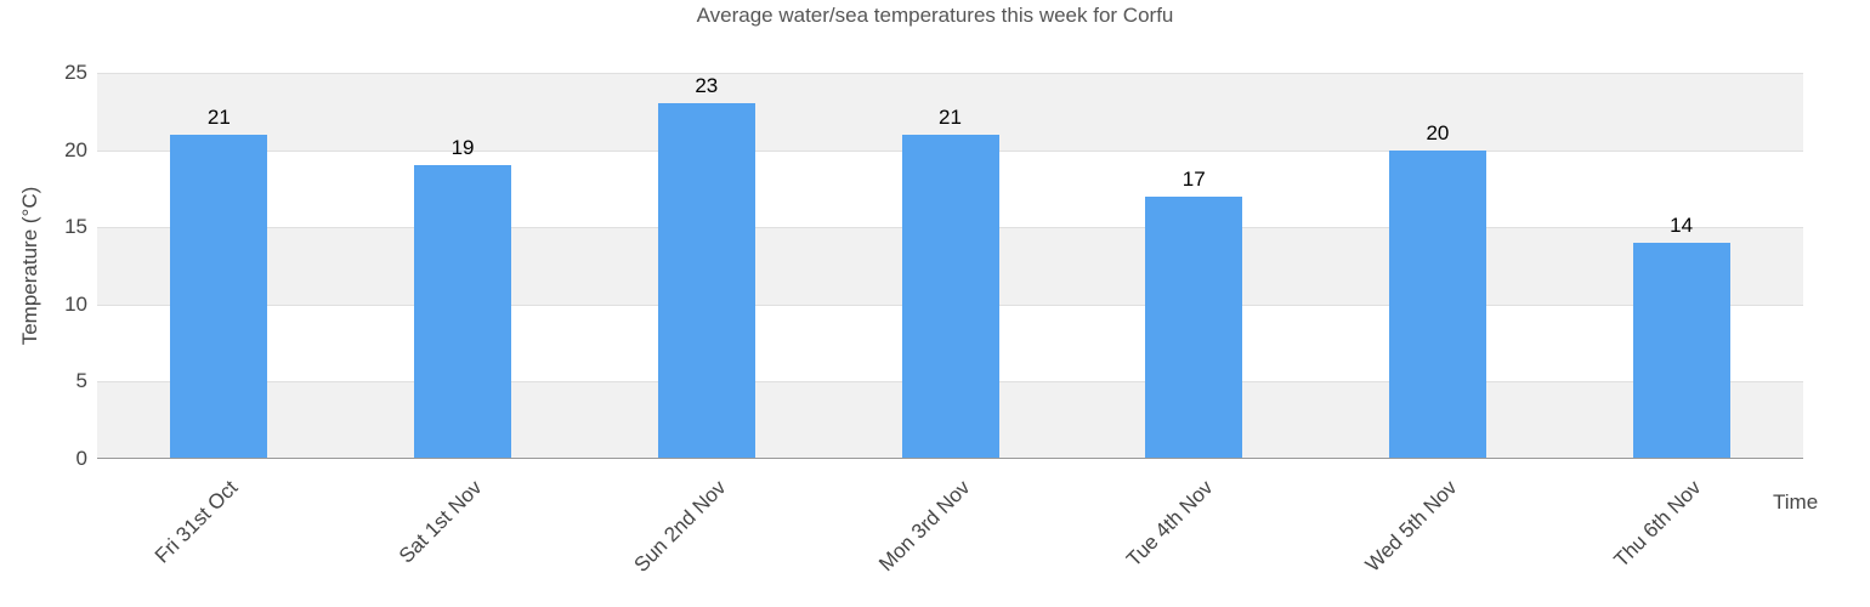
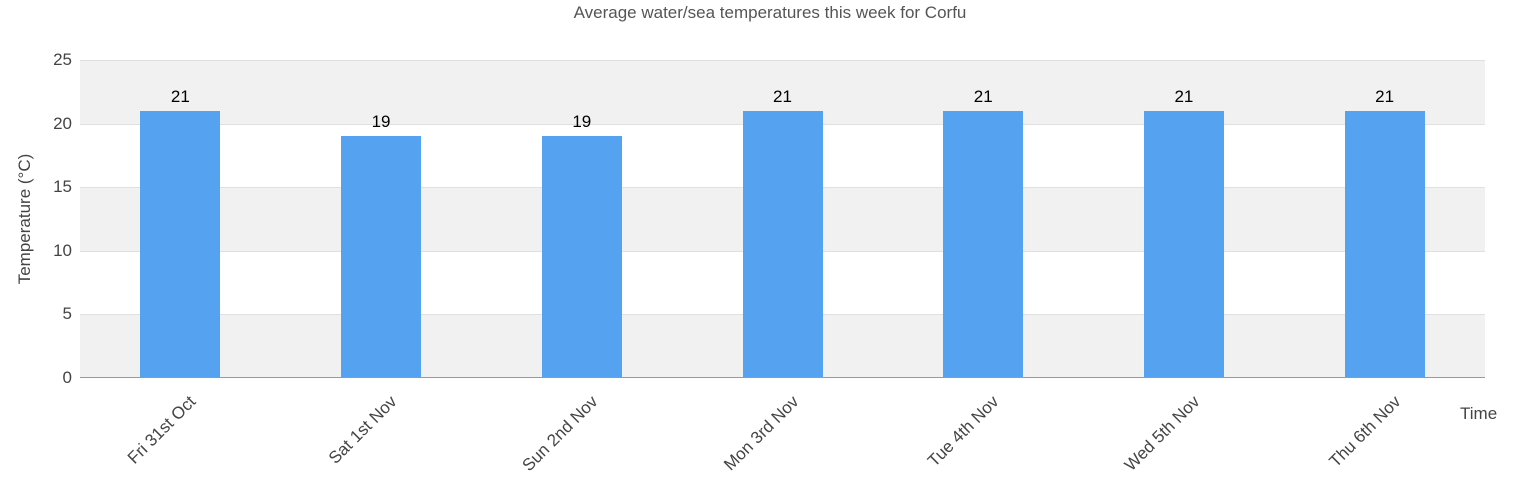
Sun 2nd Nov: 23 -> 19
Tue 4th Nov: 17 -> 21
Wed 5th Nov: 20 -> 21
Thu 6th Nov: 14 -> 21
